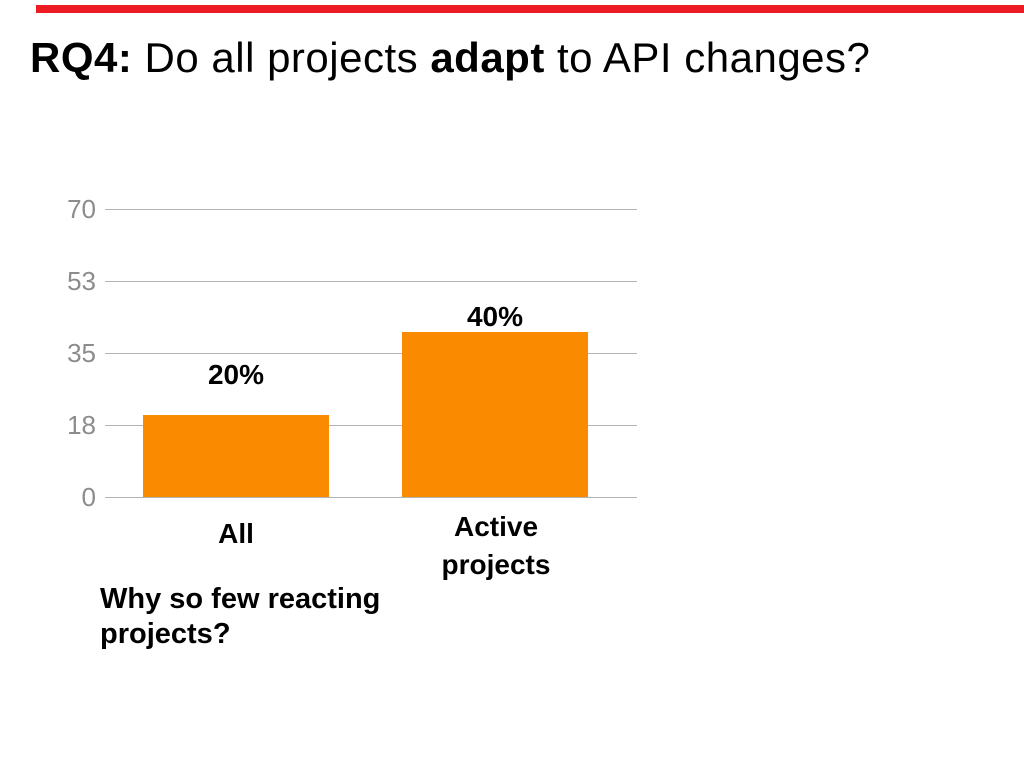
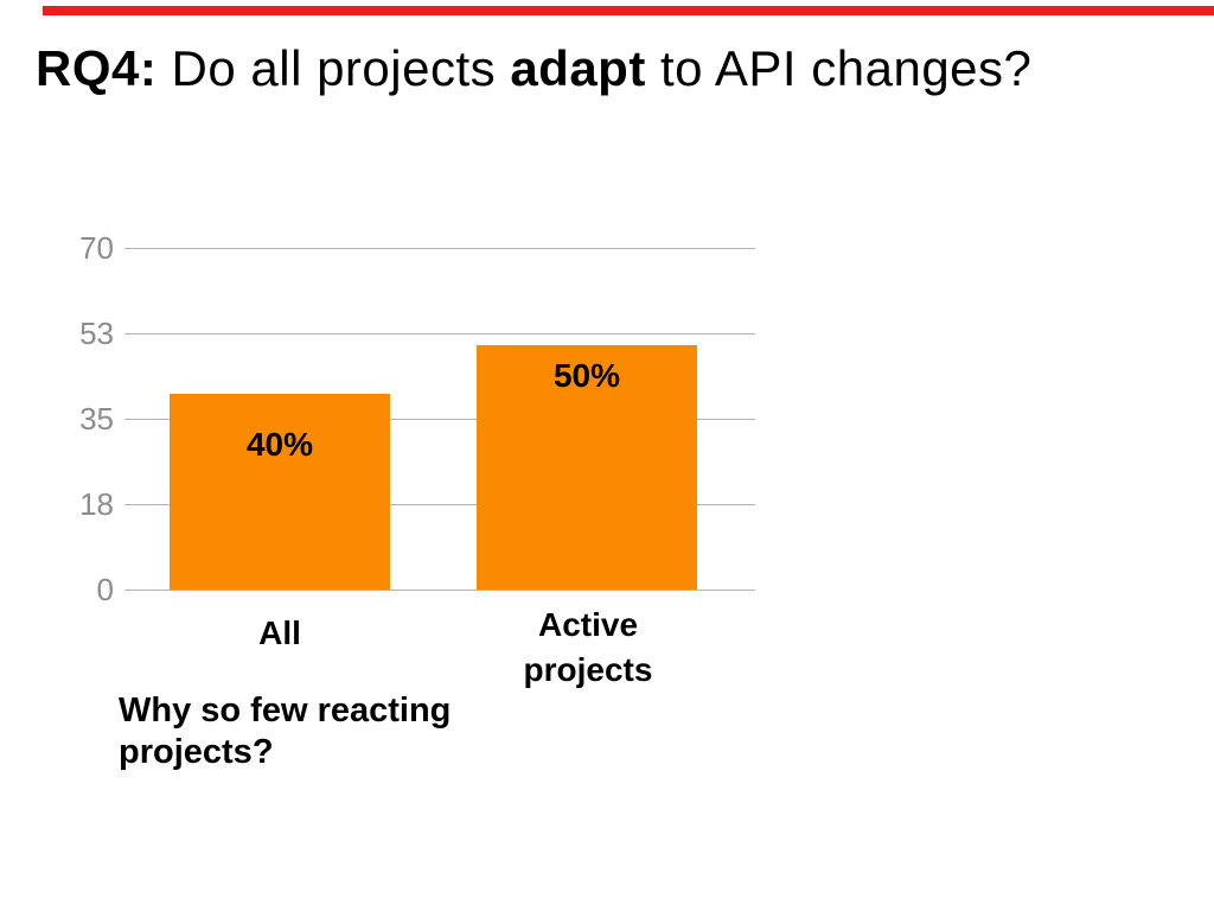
All: 20% -> 40%
Active projects: 40% -> 50%
